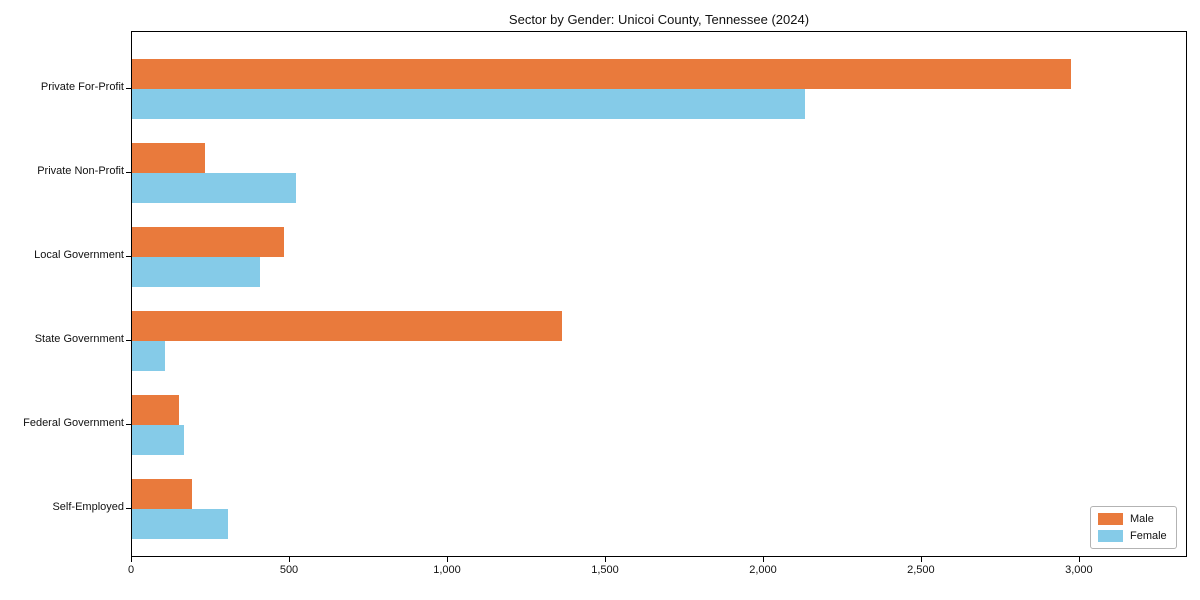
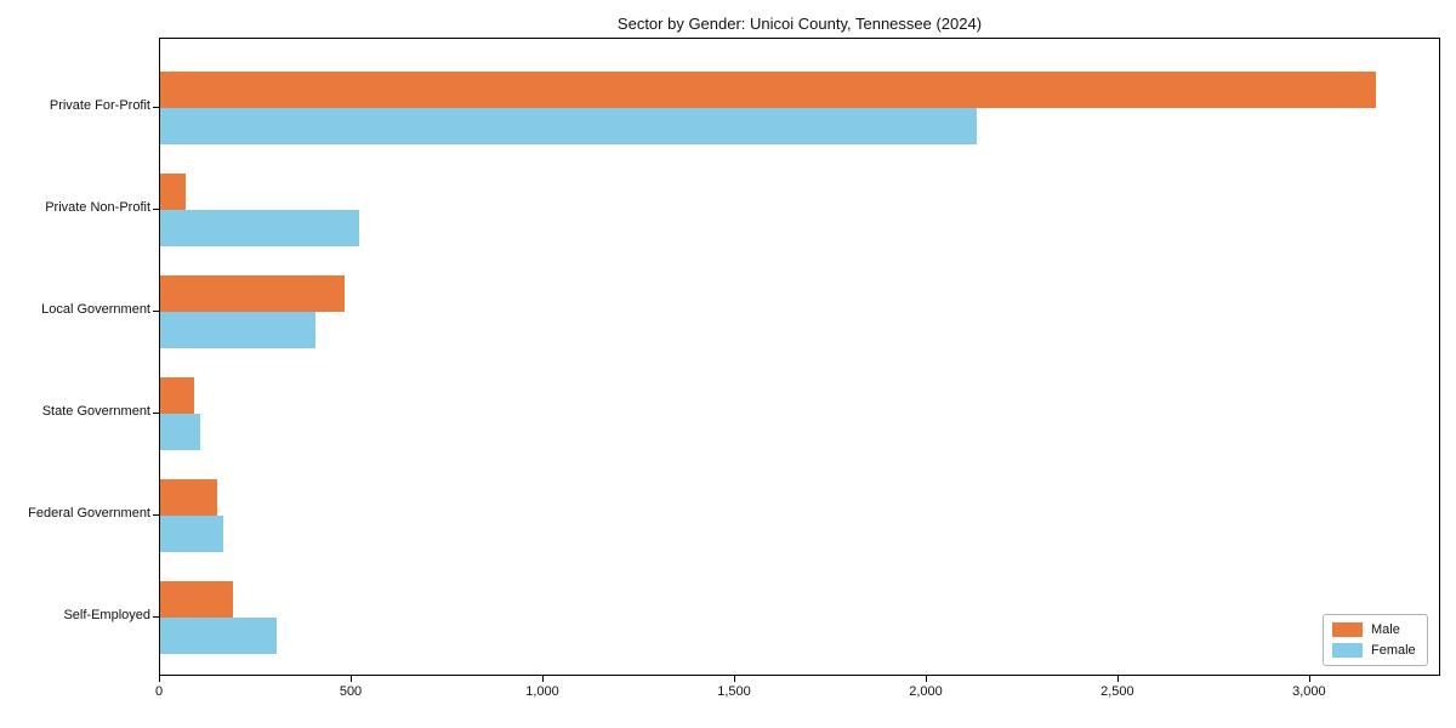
Male/Private For-Profit: 2970 -> 3170
Male/Private Non-Profit: 230 -> 60
Male/State Government: 1360 -> 90
